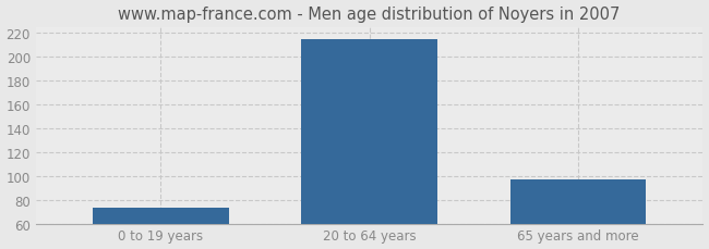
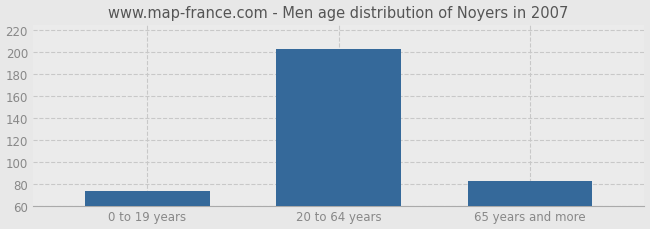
20 to 64 years: 215 -> 203
65 years and more: 97 -> 82
